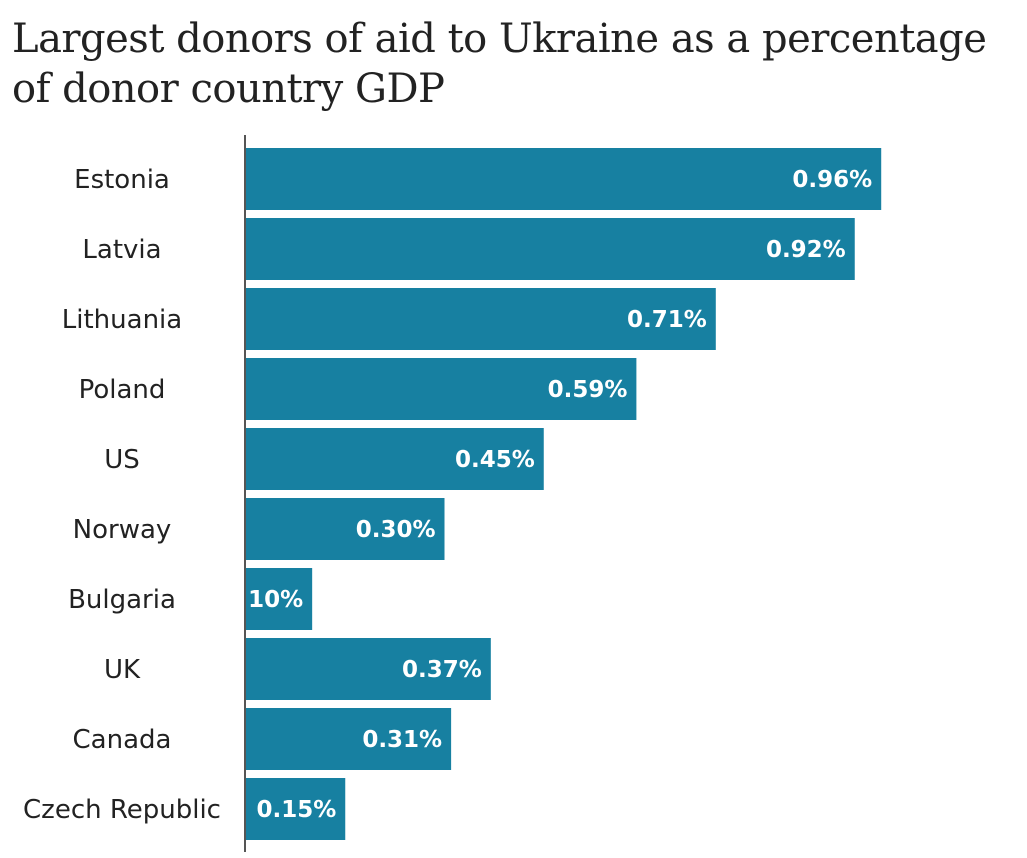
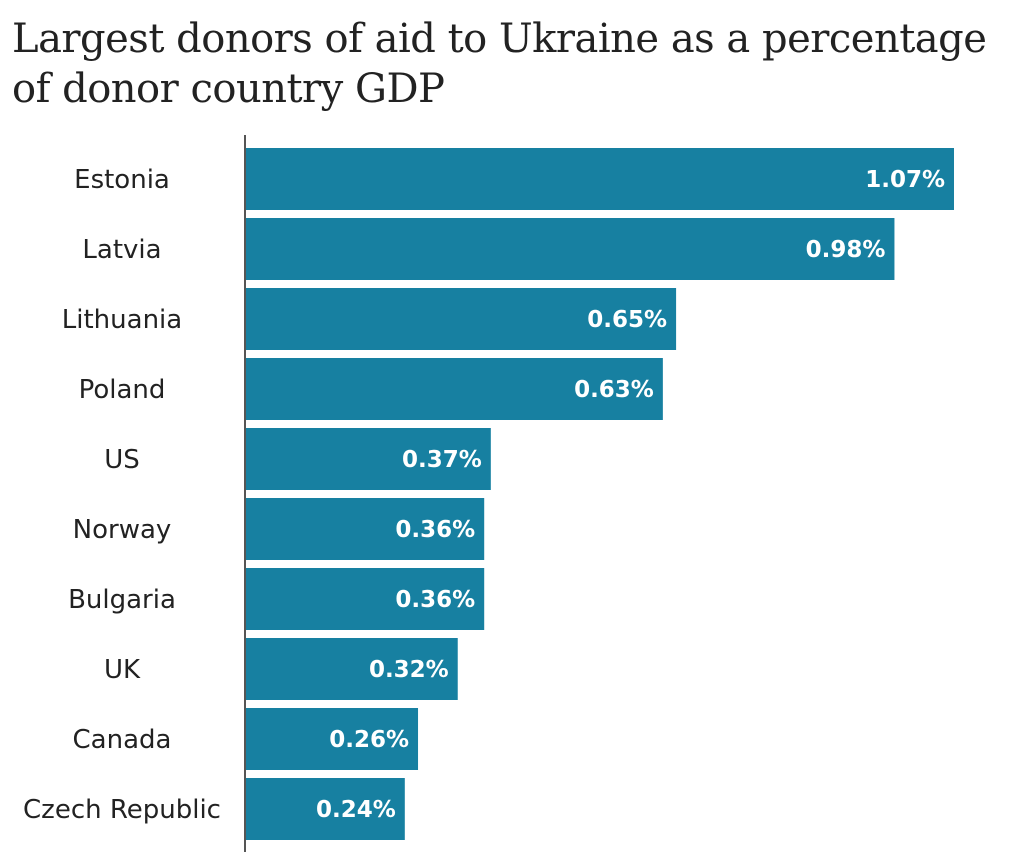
Estonia: 0.96% -> 1.07%
Latvia: 0.92% -> 0.98%
Lithuania: 0.71% -> 0.65%
Poland: 0.59% -> 0.63%
US: 0.45% -> 0.37%
Norway: 0.30% -> 0.36%
Bulgaria: 0.10% -> 0.36%
UK: 0.37% -> 0.32%
Canada: 0.31% -> 0.26%
Czech Republic: 0.15% -> 0.24%
